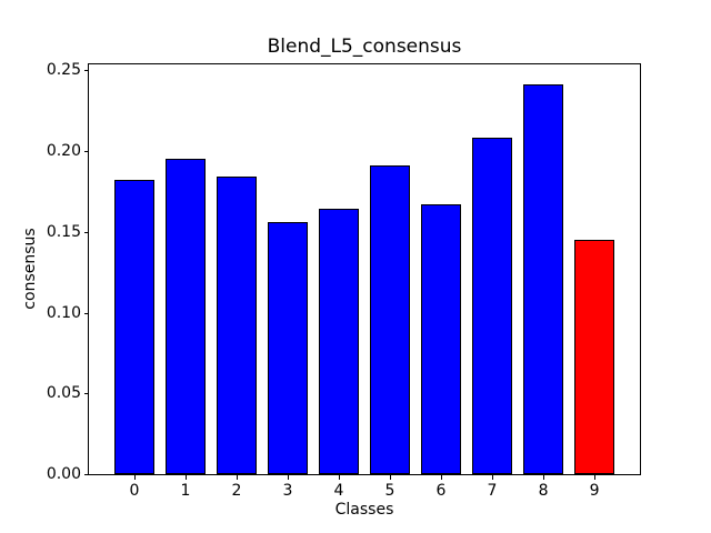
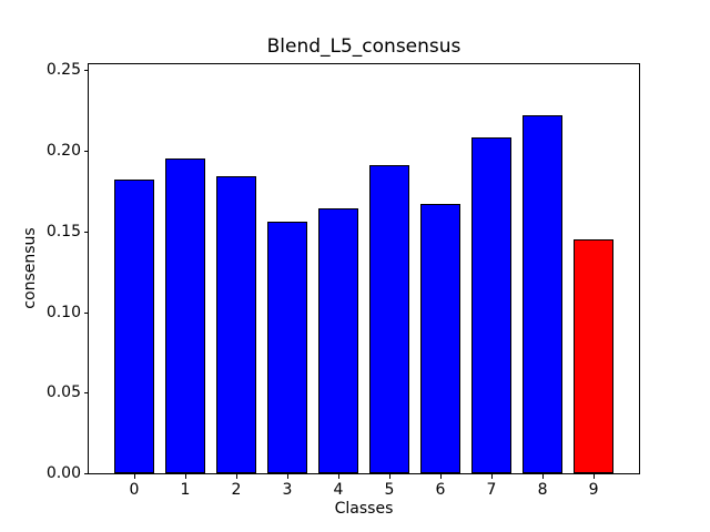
8: 0.241 -> 0.222
